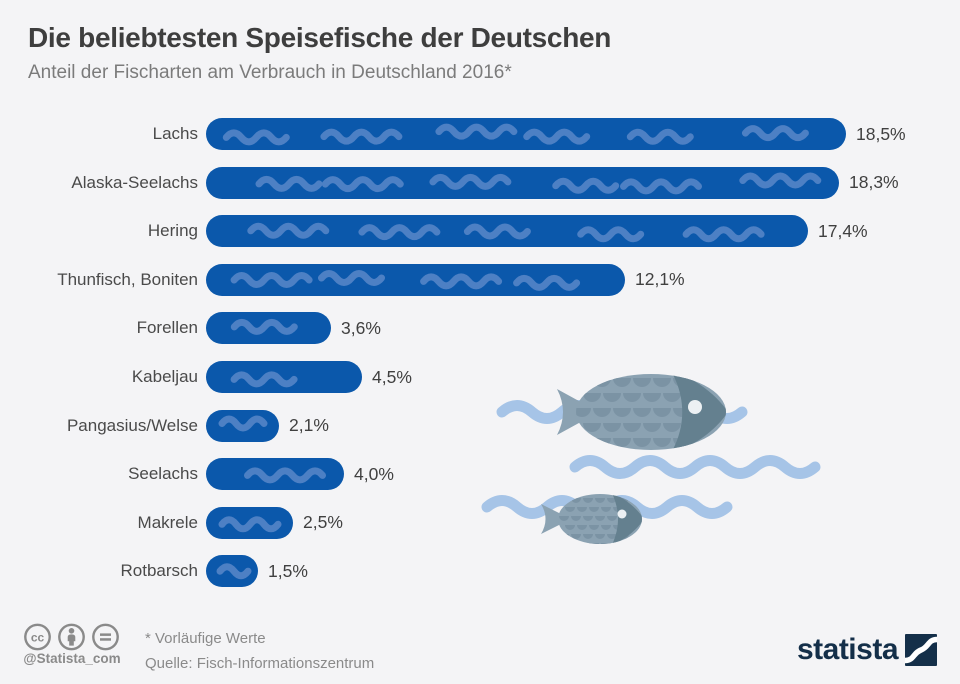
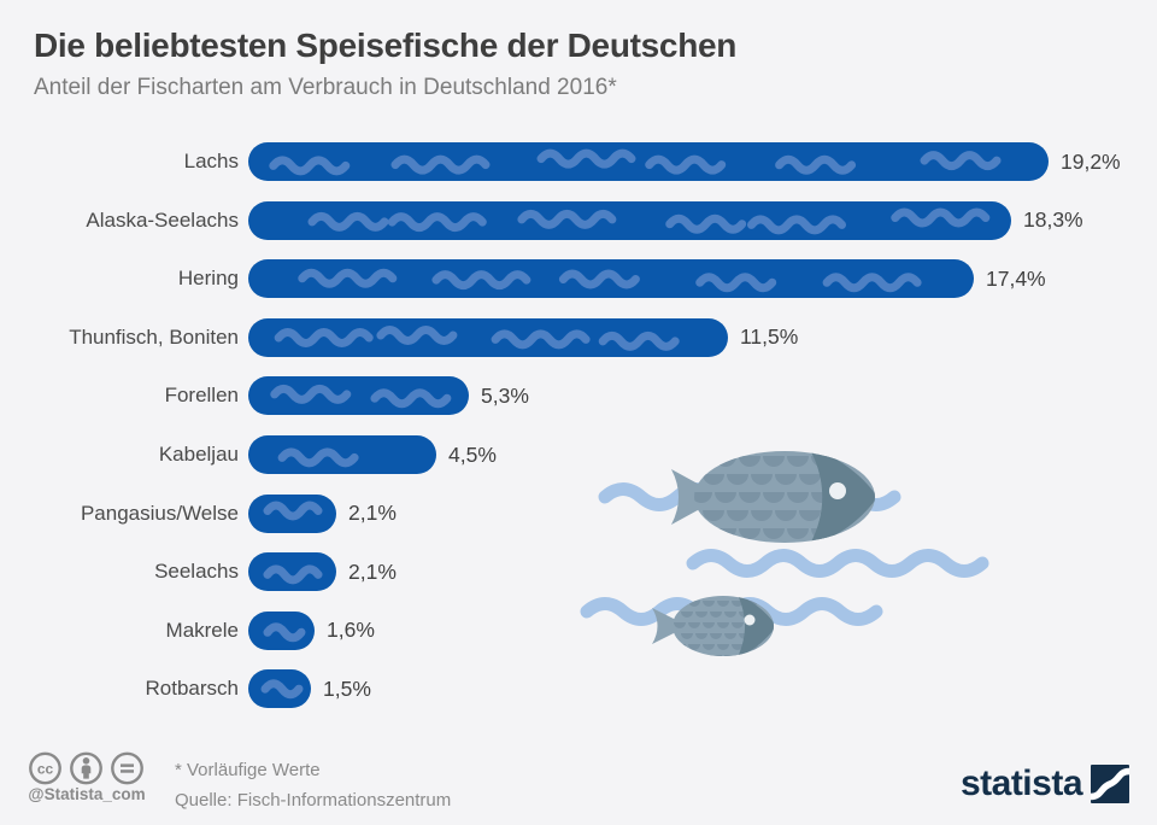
Lachs: 18,5% -> 19,2%
Thunfisch, Boniten: 12,1% -> 11,5%
Forellen: 3,6% -> 5,3%
Seelachs: 4,0% -> 2,1%
Makrele: 2,5% -> 1,6%
